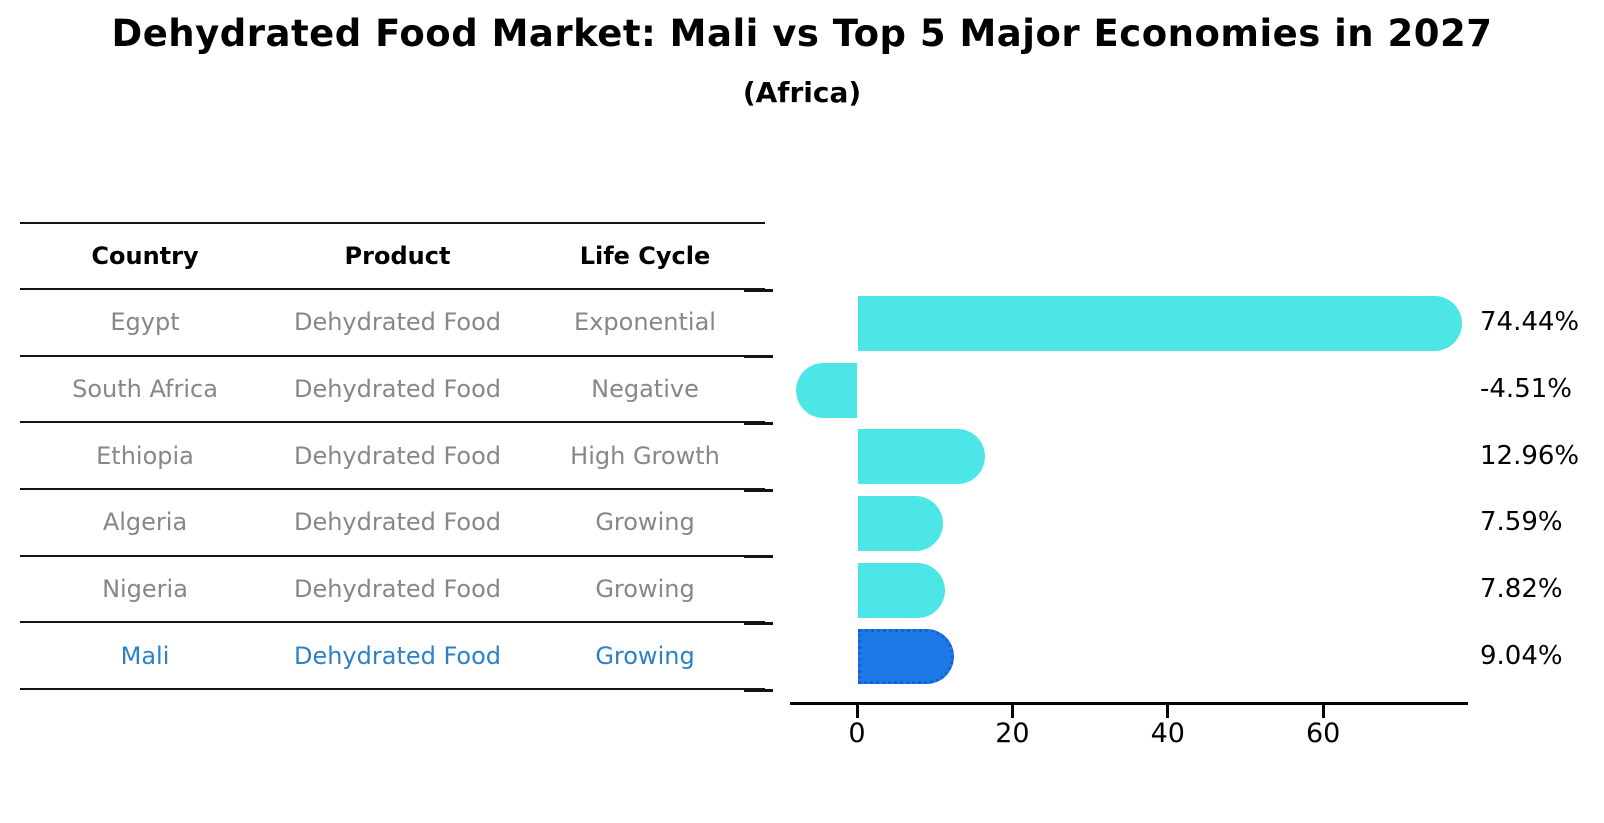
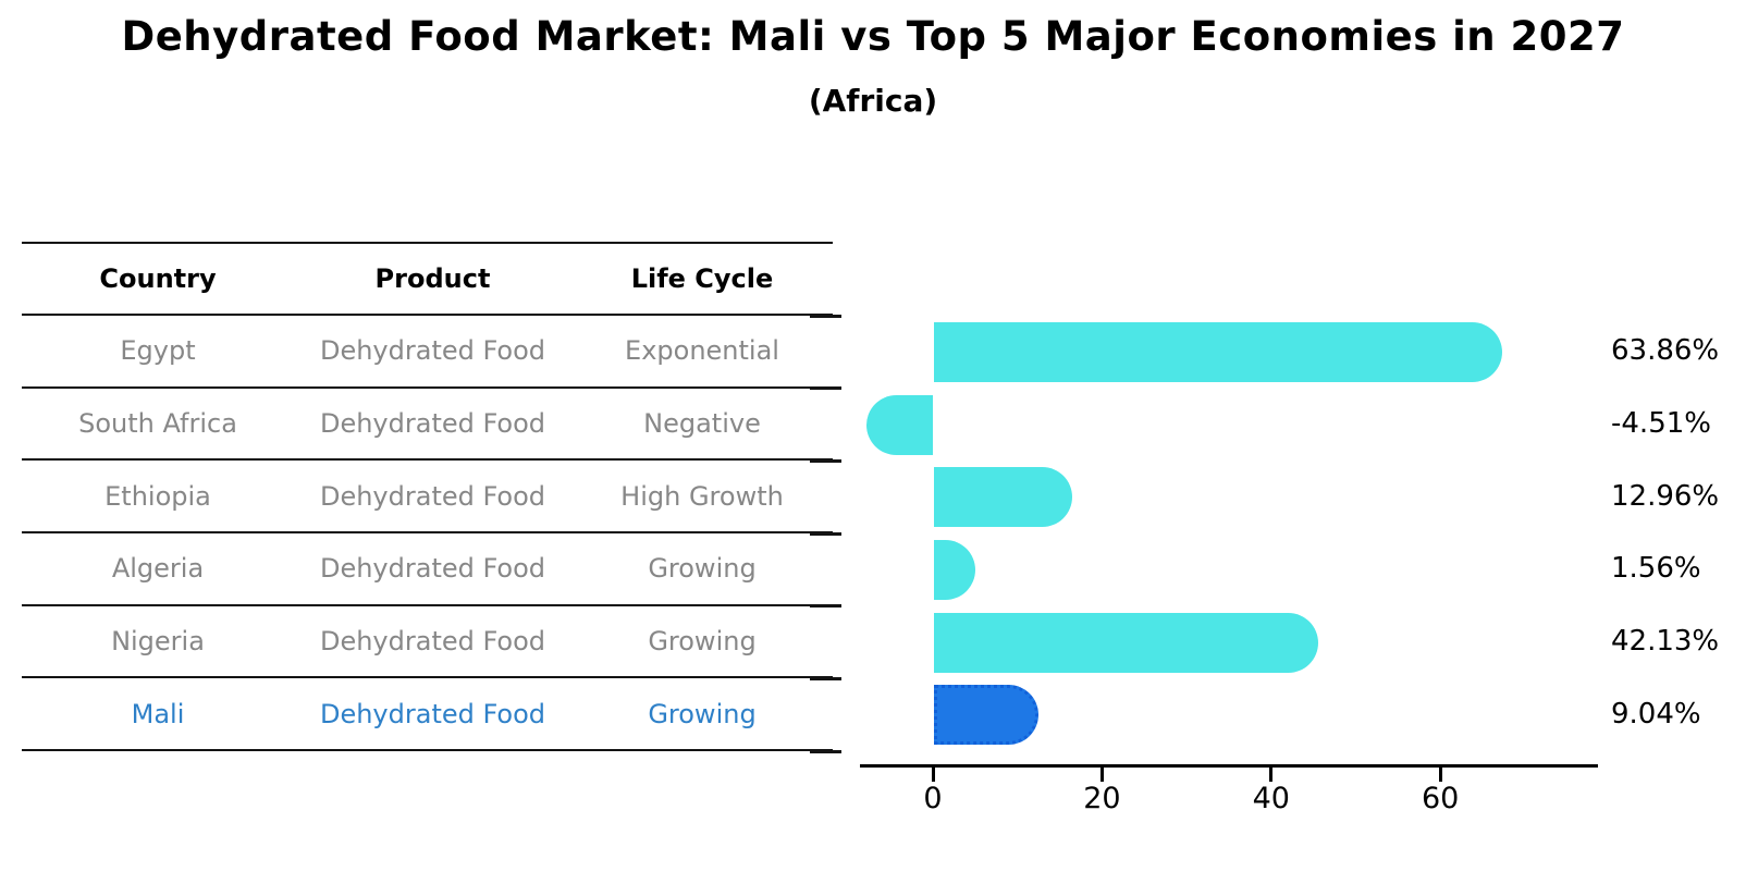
Egypt: 74.44% -> 63.86%
Algeria: 7.59% -> 1.56%
Nigeria: 7.82% -> 42.13%
